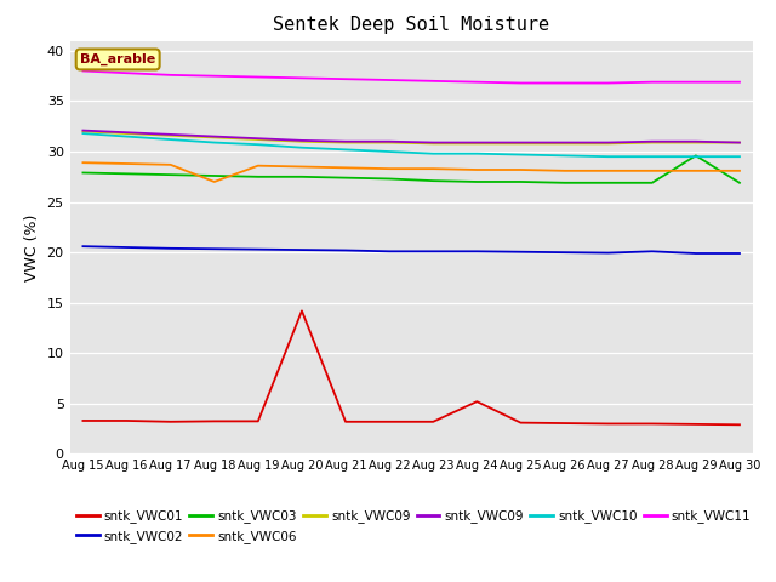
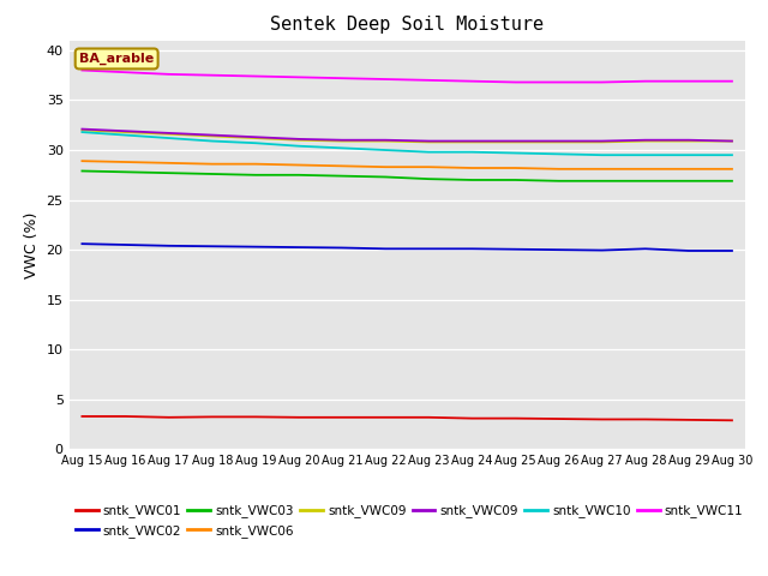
sntk_VWC06/Aug 18: 27.0 -> 28.6
sntk_VWC01/Aug 20: 14.2 -> 3.2
sntk_VWC01/Aug 24: 5.2 -> 3.1
sntk_VWC03/Aug 29: 29.6 -> 26.9
